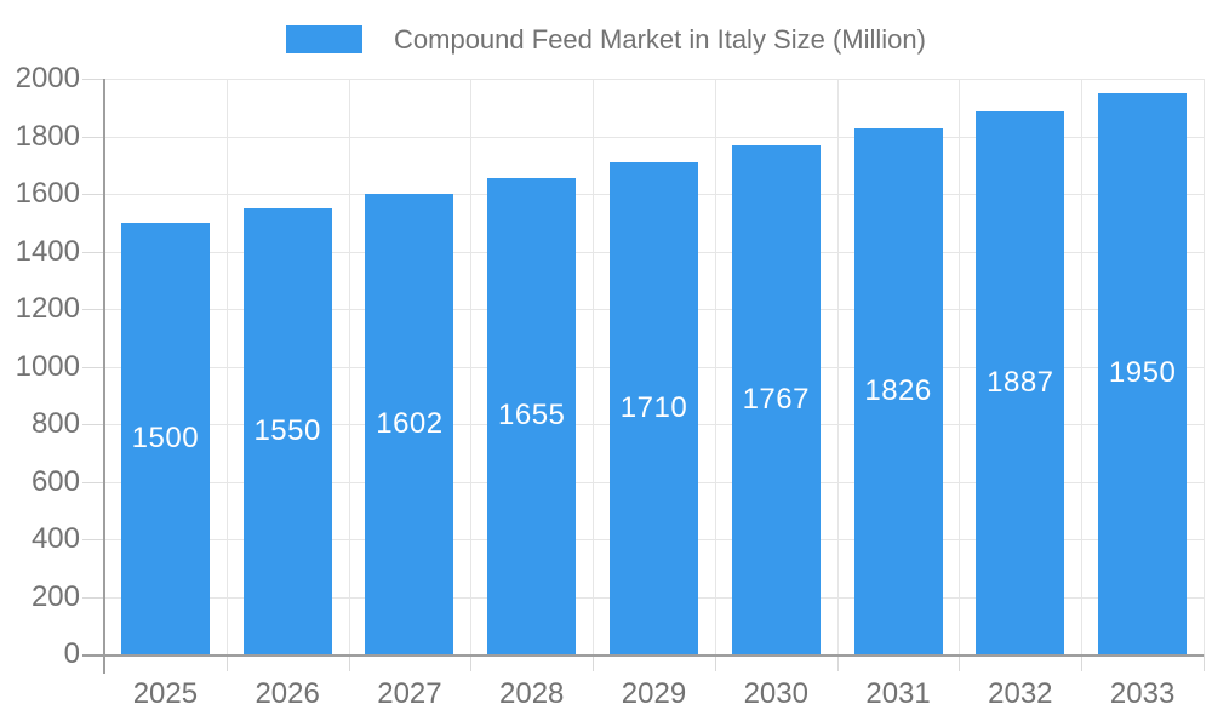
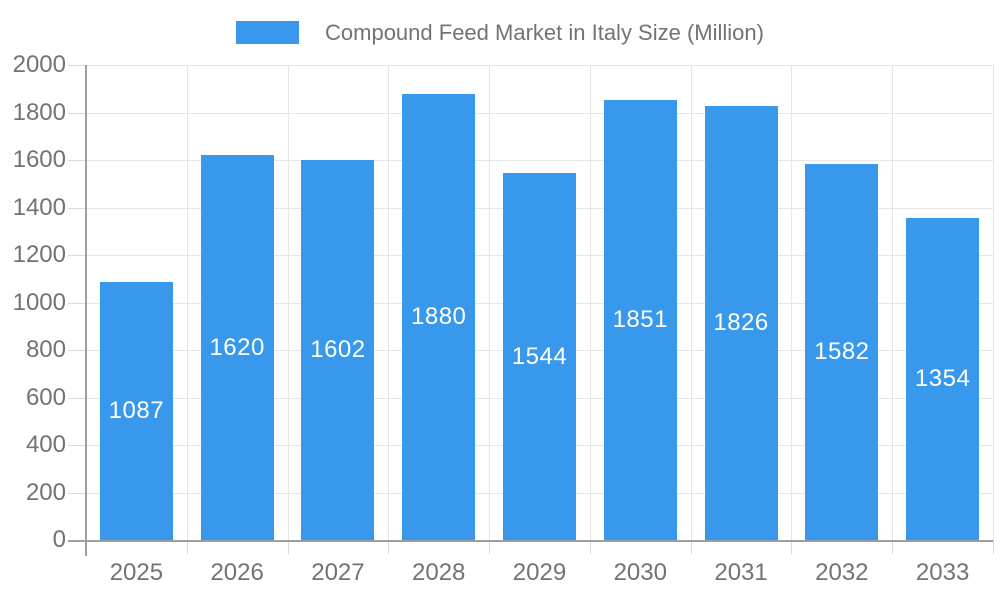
2025: 1500 -> 1087
2026: 1550 -> 1620
2028: 1655 -> 1880
2029: 1710 -> 1544
2030: 1767 -> 1851
2032: 1887 -> 1582
2033: 1950 -> 1354
